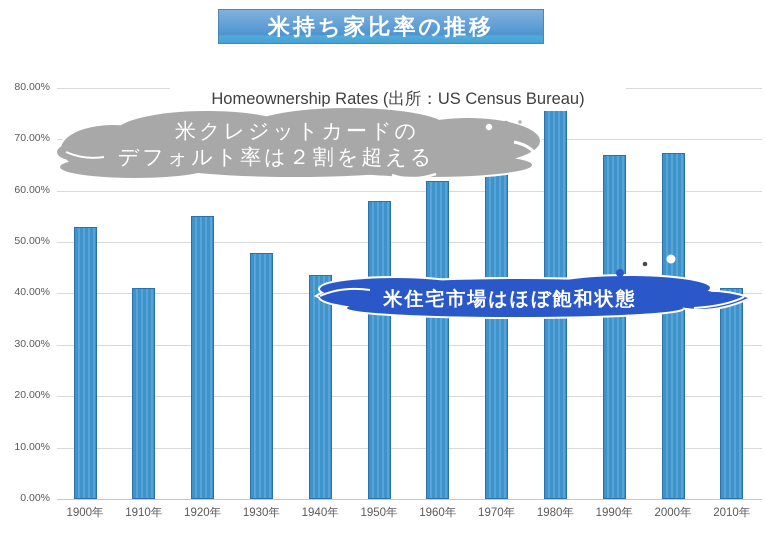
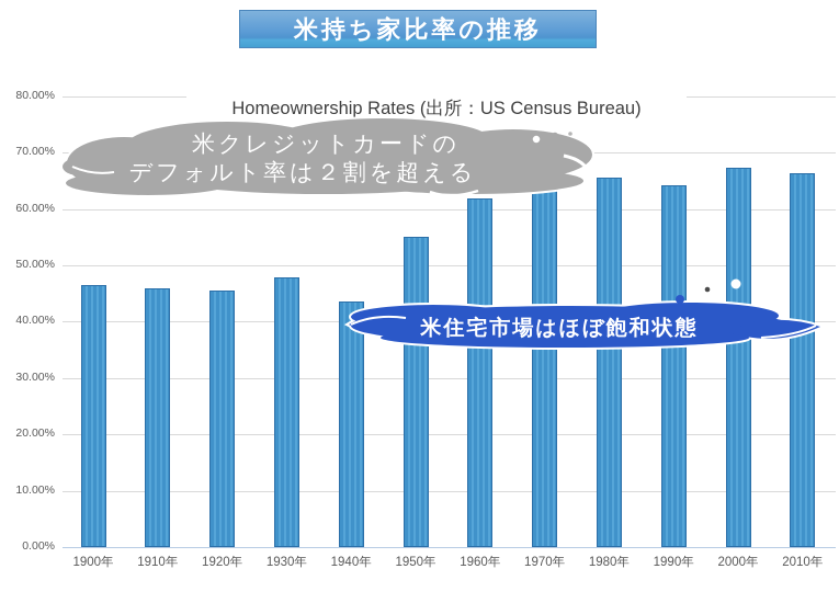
1900年: 53% -> 46%
1910年: 41% -> 46%
1920年: 55% -> 46%
1950年: 58% -> 55%
1980年: 76% -> 66%
1990年: 67% -> 64%
2010年: 41% -> 66%
